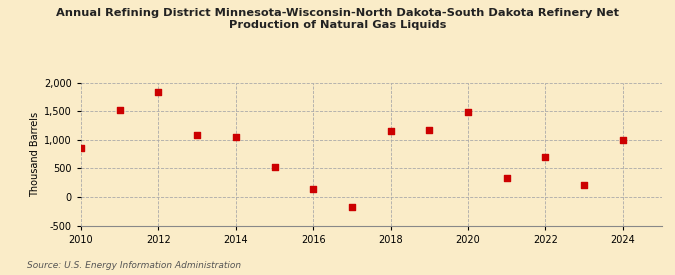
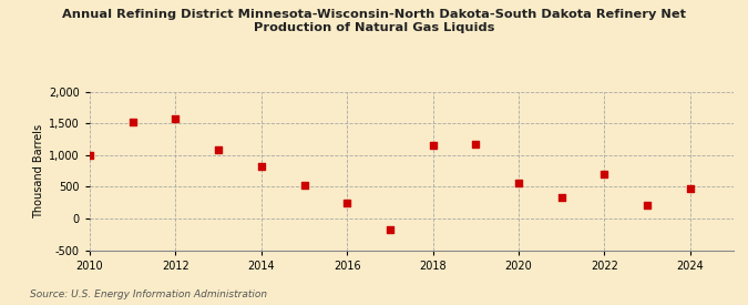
2010: 860 -> 1,000
2012: 1,840 -> 1,580
2014: 1,040 -> 820
2016: 140 -> 250
2020: 1,480 -> 550
2024: 1,000 -> 480
